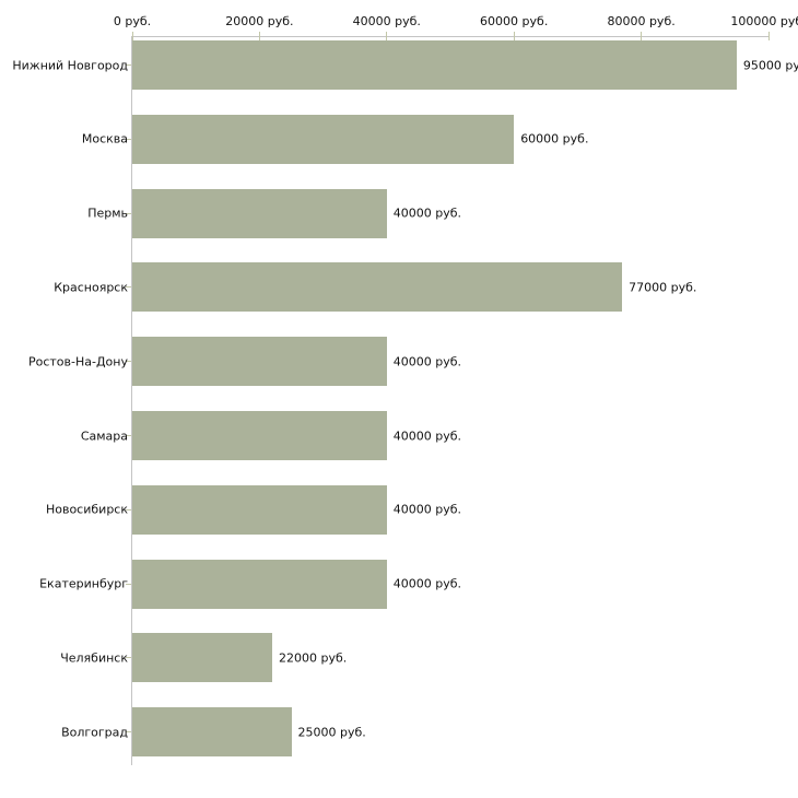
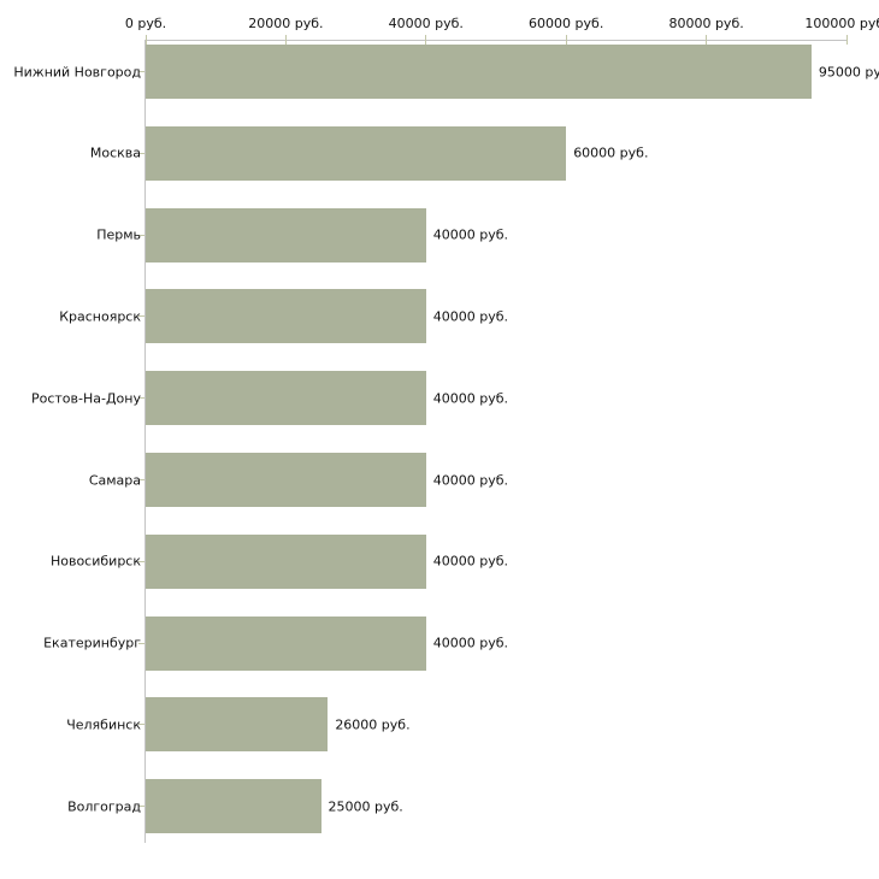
Красноярск: 77000 -> 40000
Челябинск: 22000 -> 26000
